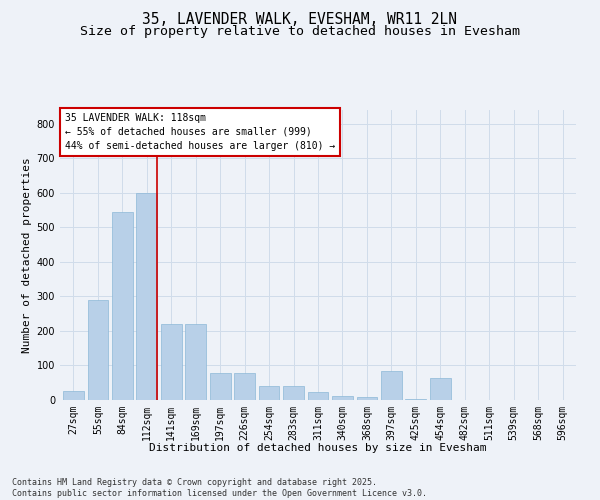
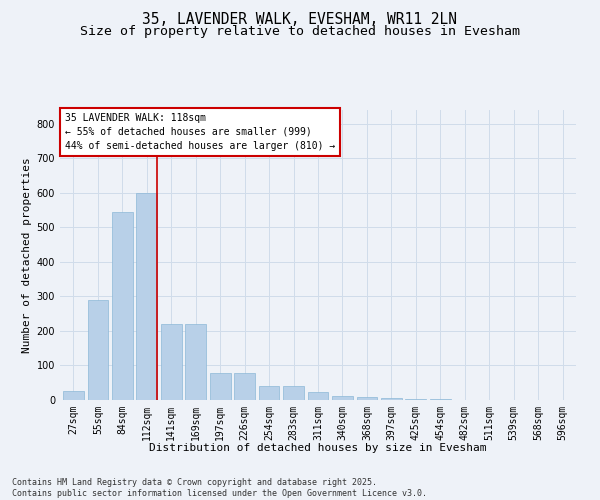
397sqm: 85 -> 5
454sqm: 65 -> 2
